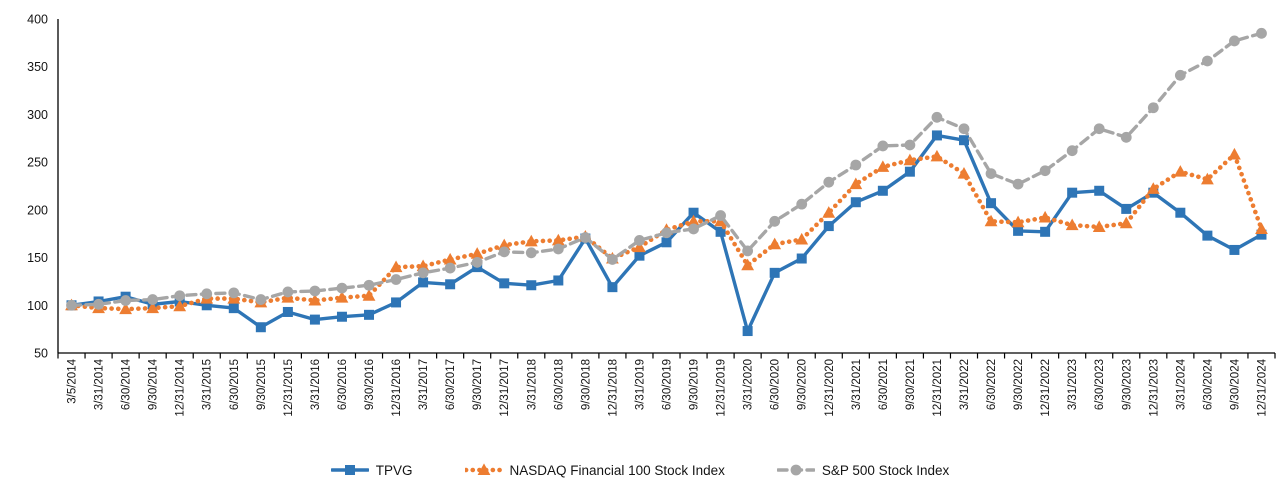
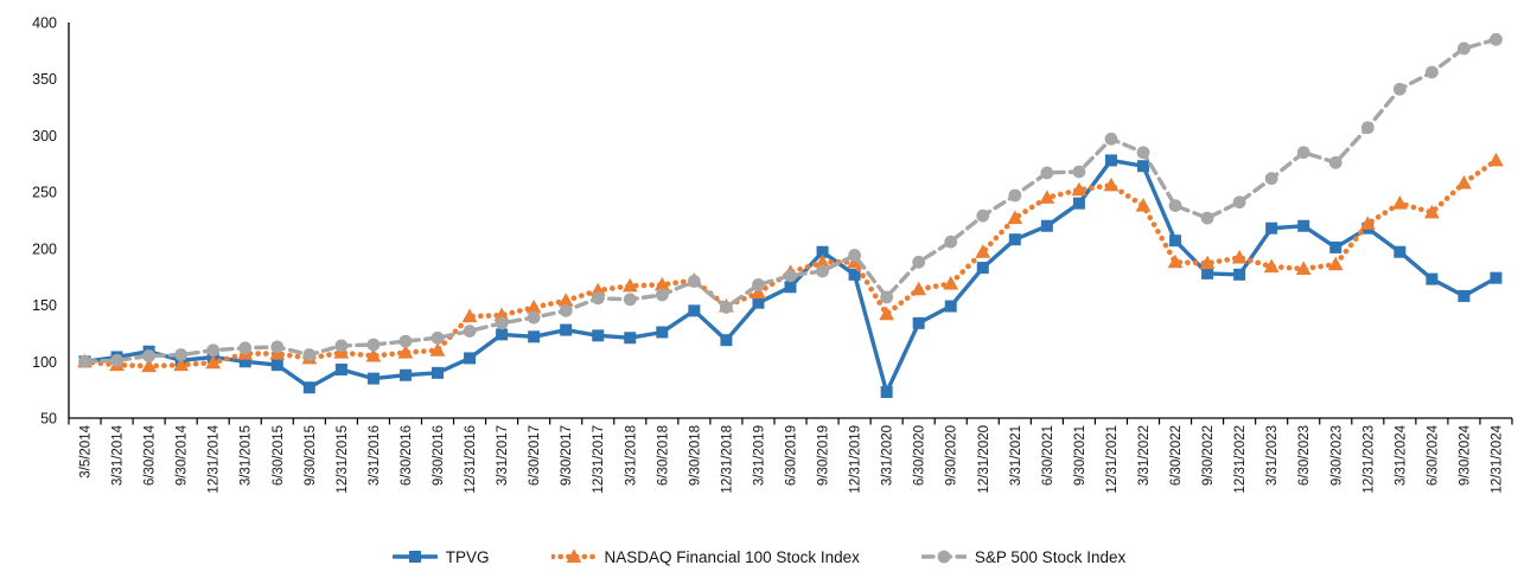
TPVG/9/30/2017: 140 -> 130
TPVG/9/30/2018: 170 -> 140
NASDAQ Financial 100 Stock Index/12/31/2024: 180 -> 280
